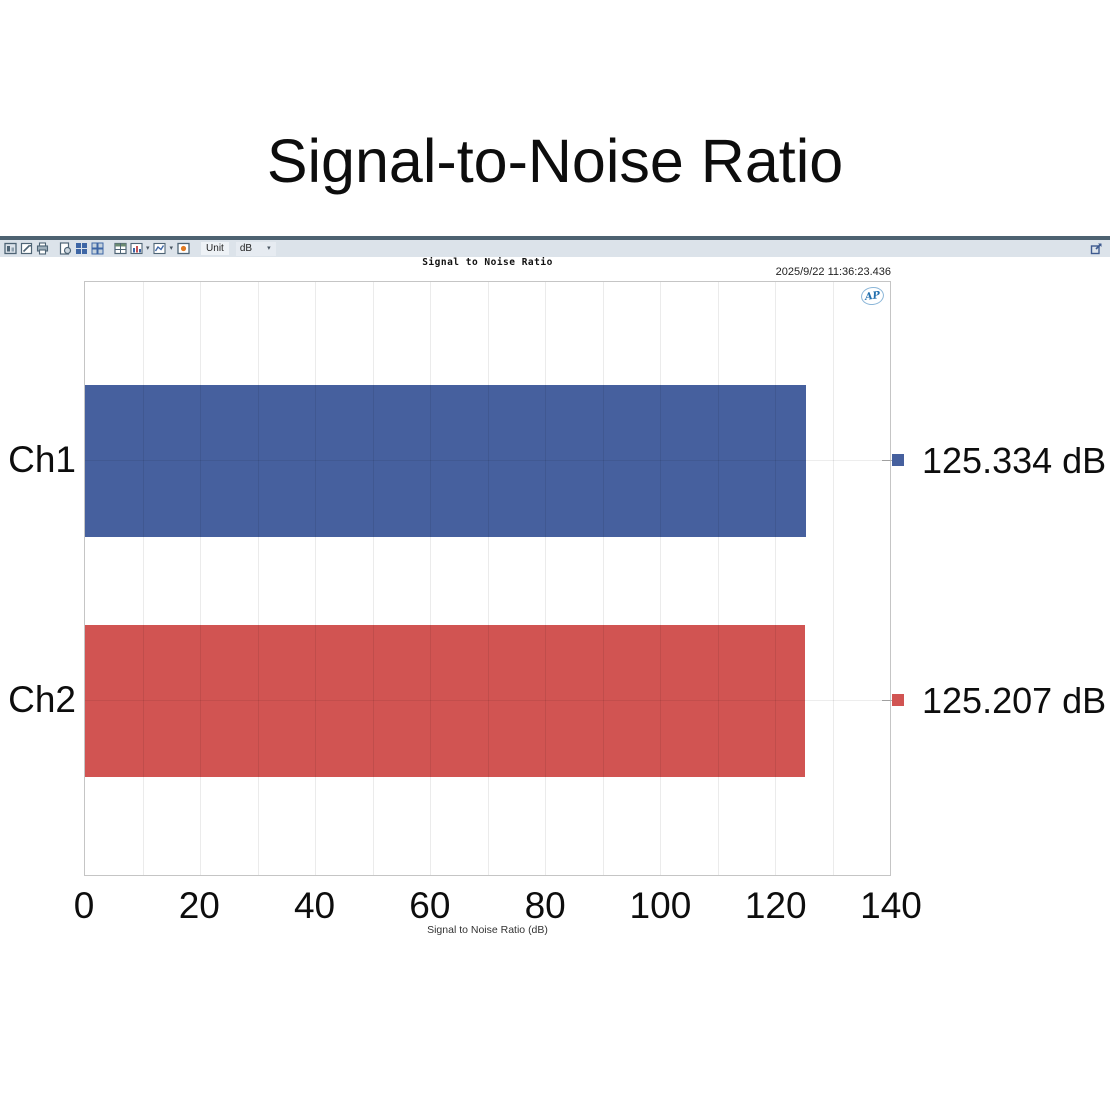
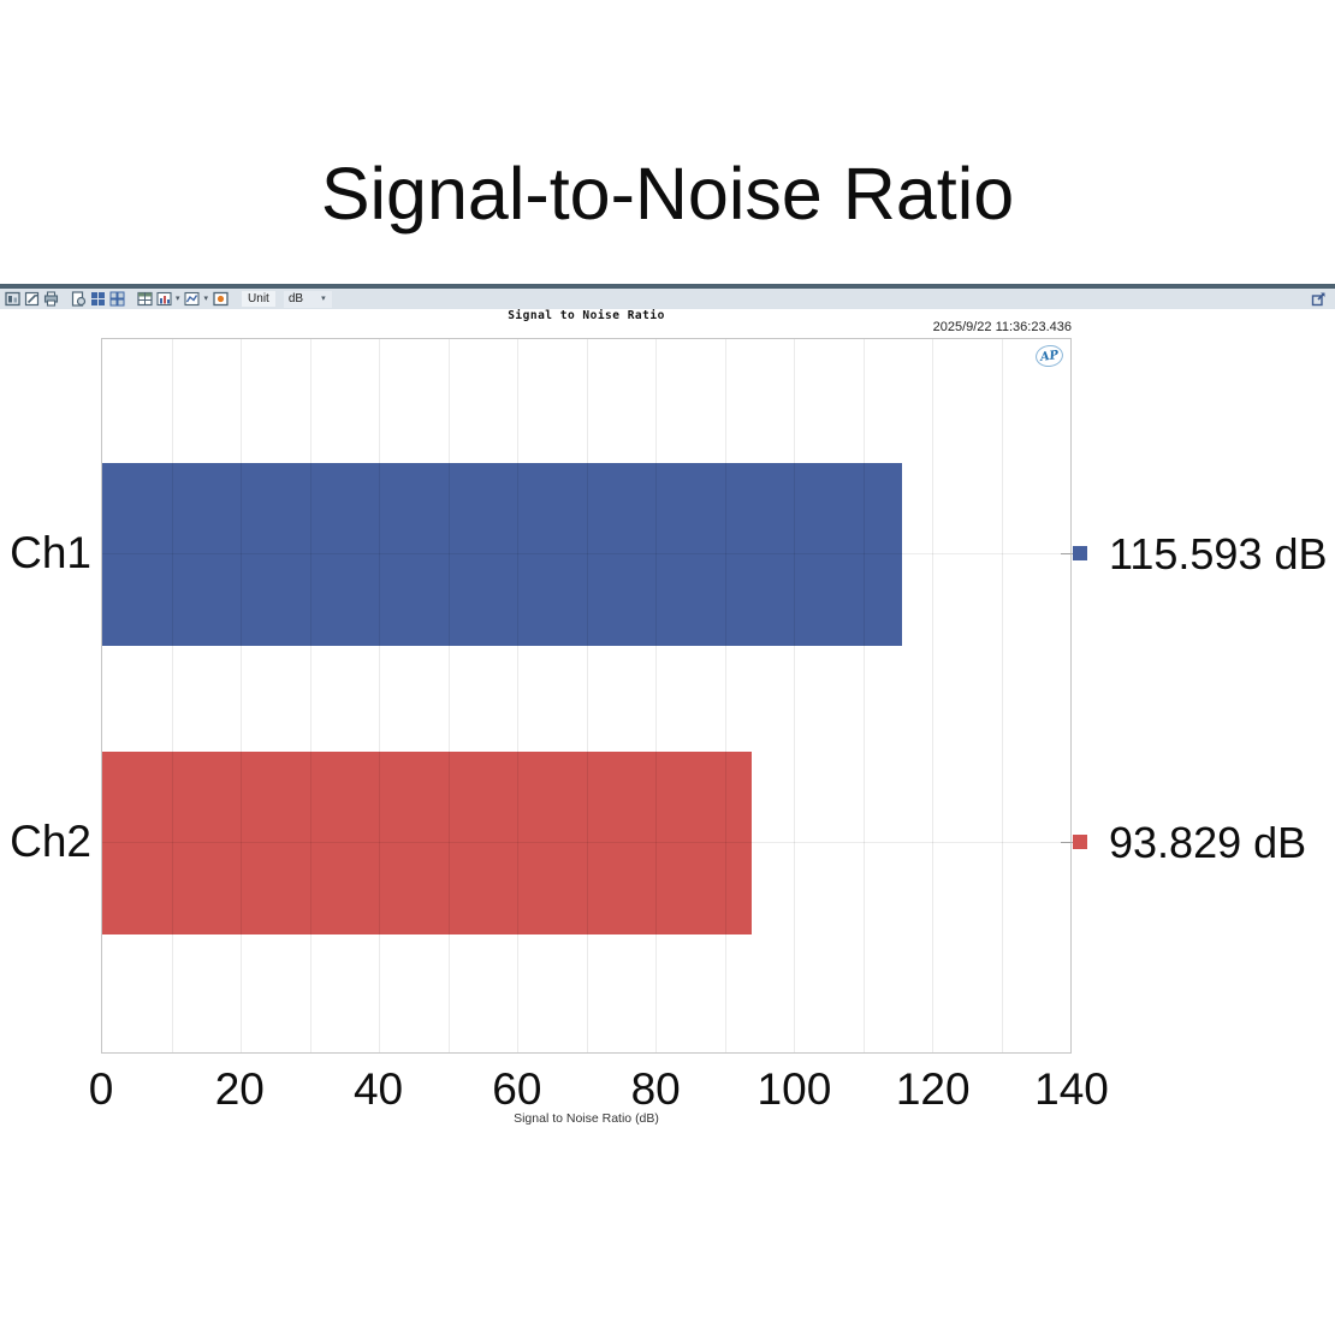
Ch1: 125.334 -> 115.593
Ch2: 125.207 -> 93.829
